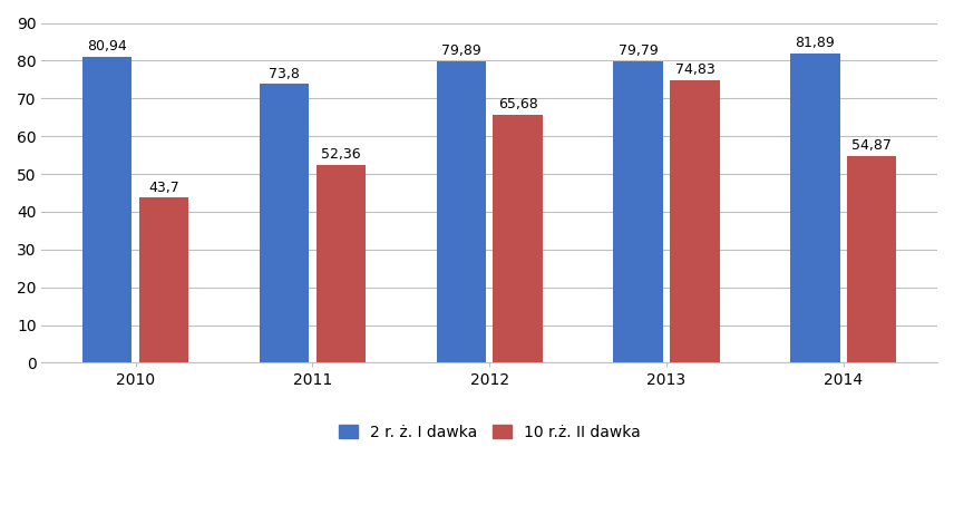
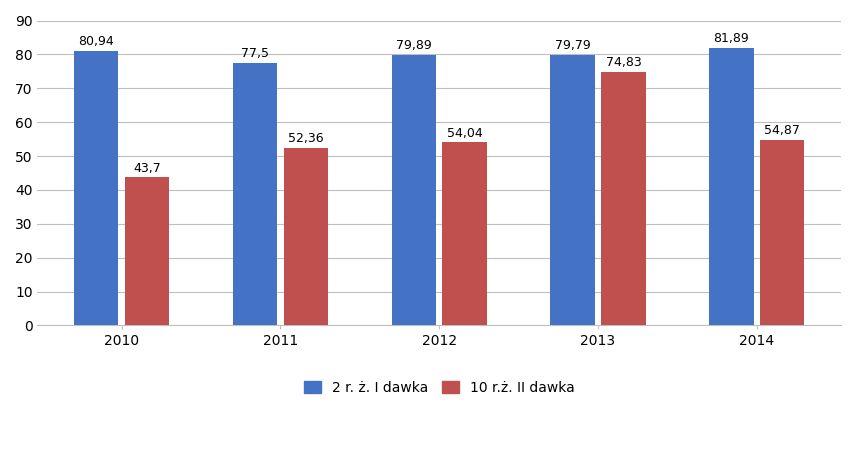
2 r. ż. I dawka/2011: 73,8 -> 77,5
10 r.ż. II dawka/2012: 65,68 -> 54,04
